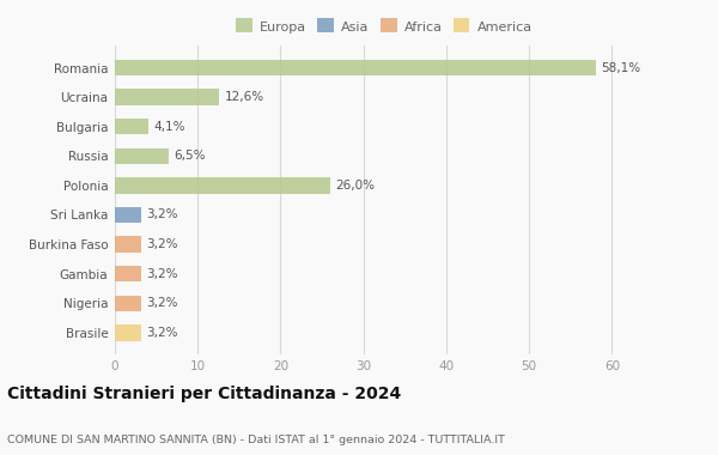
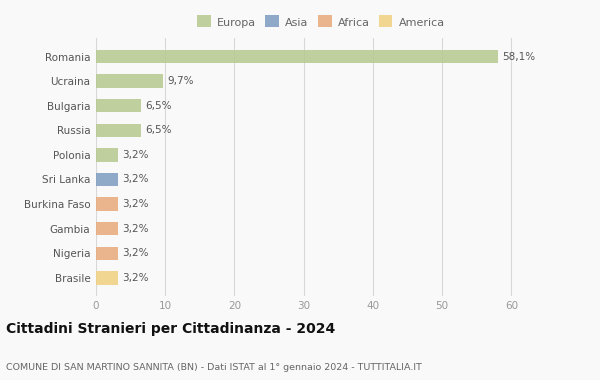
Ucraina: 12,6% -> 9,7%
Bulgaria: 4,1% -> 6,5%
Polonia: 26,0% -> 3,2%
